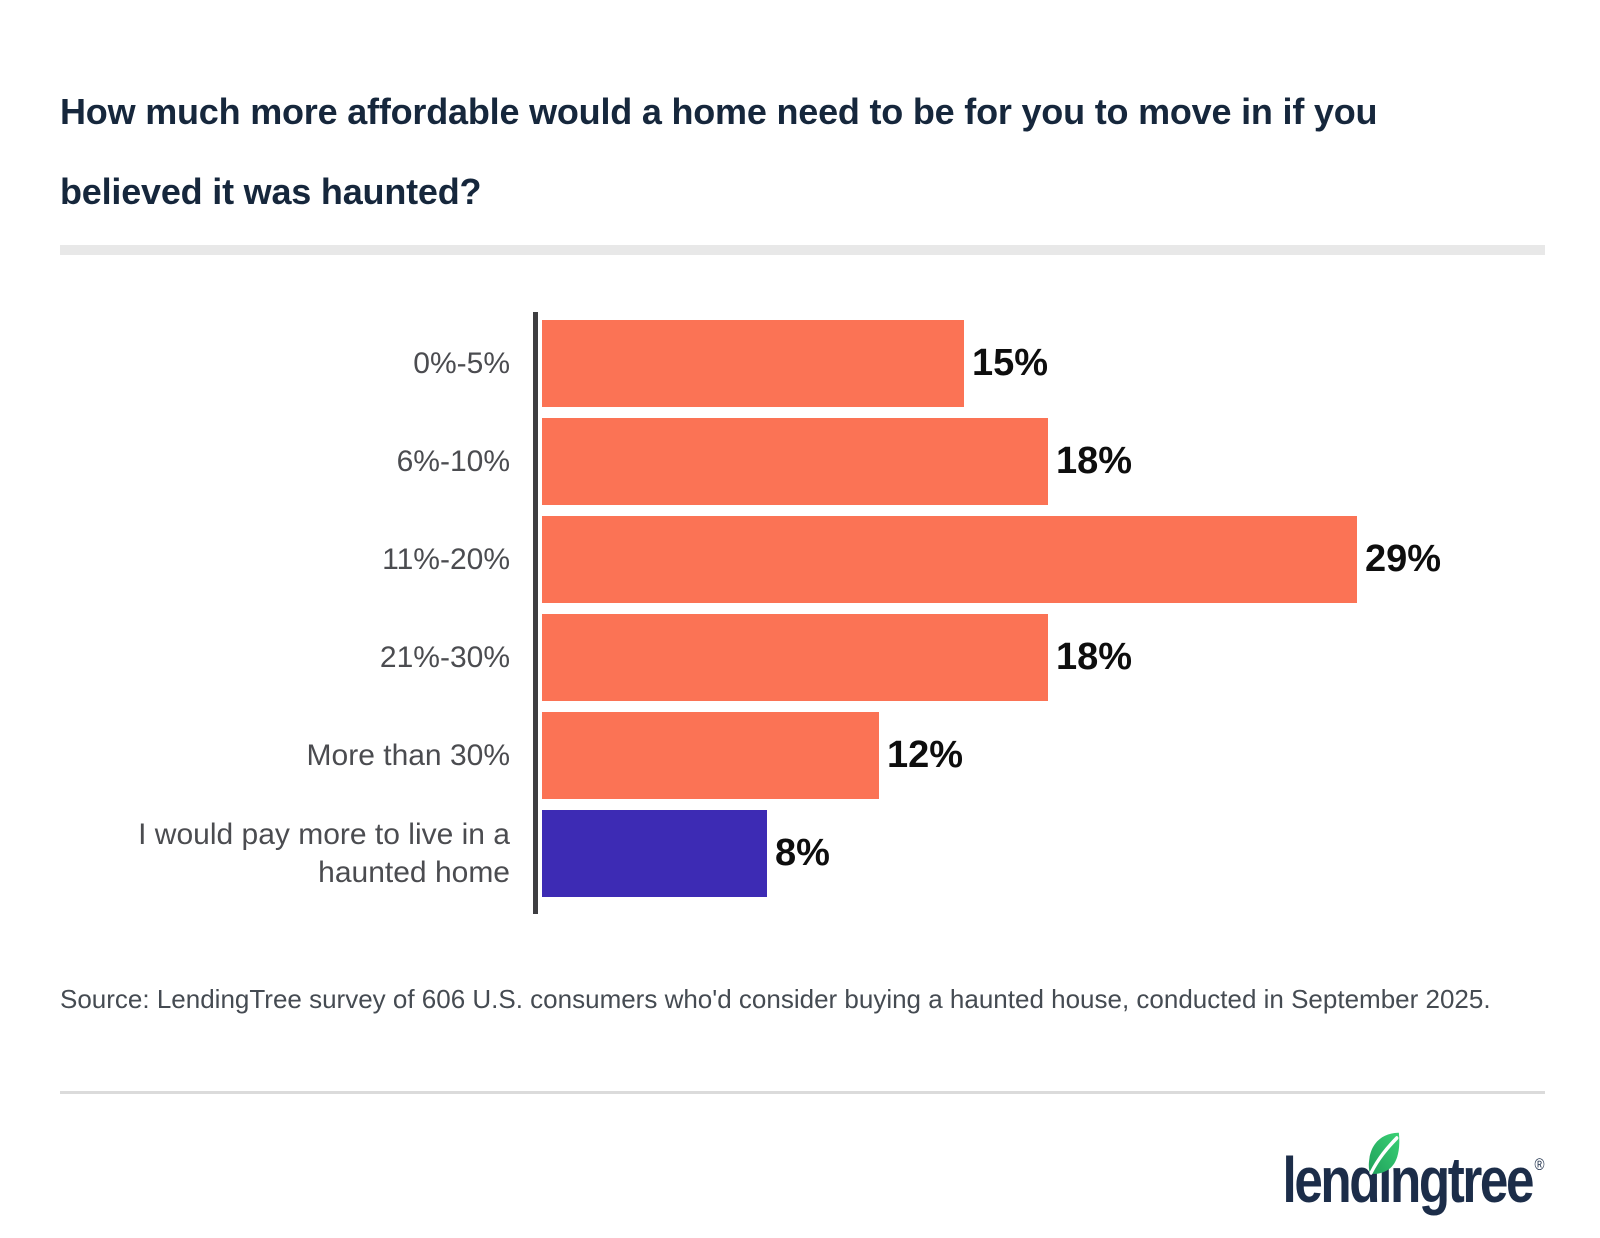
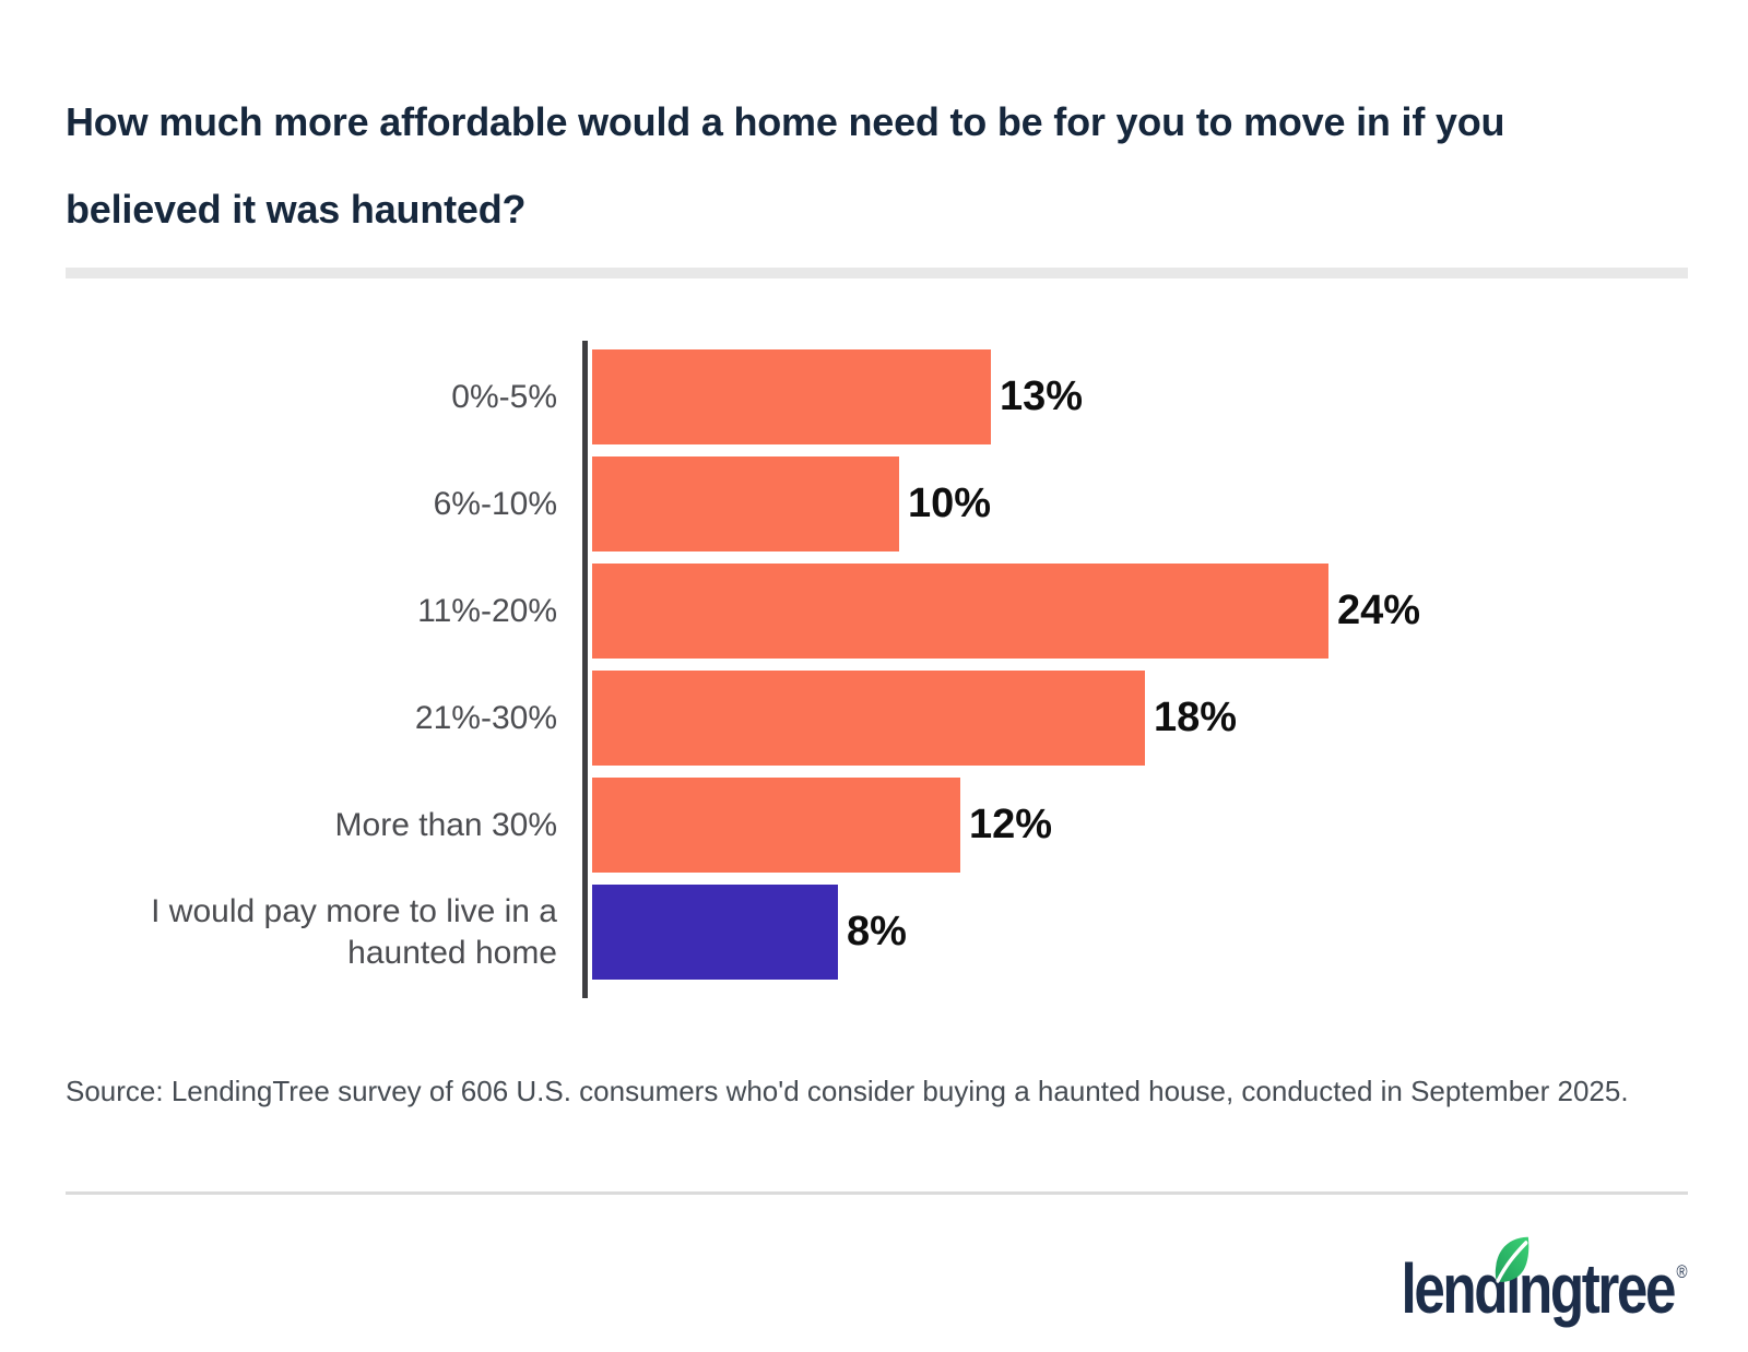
0%-5%: 15% -> 13%
6%-10%: 18% -> 10%
11%-20%: 29% -> 24%
